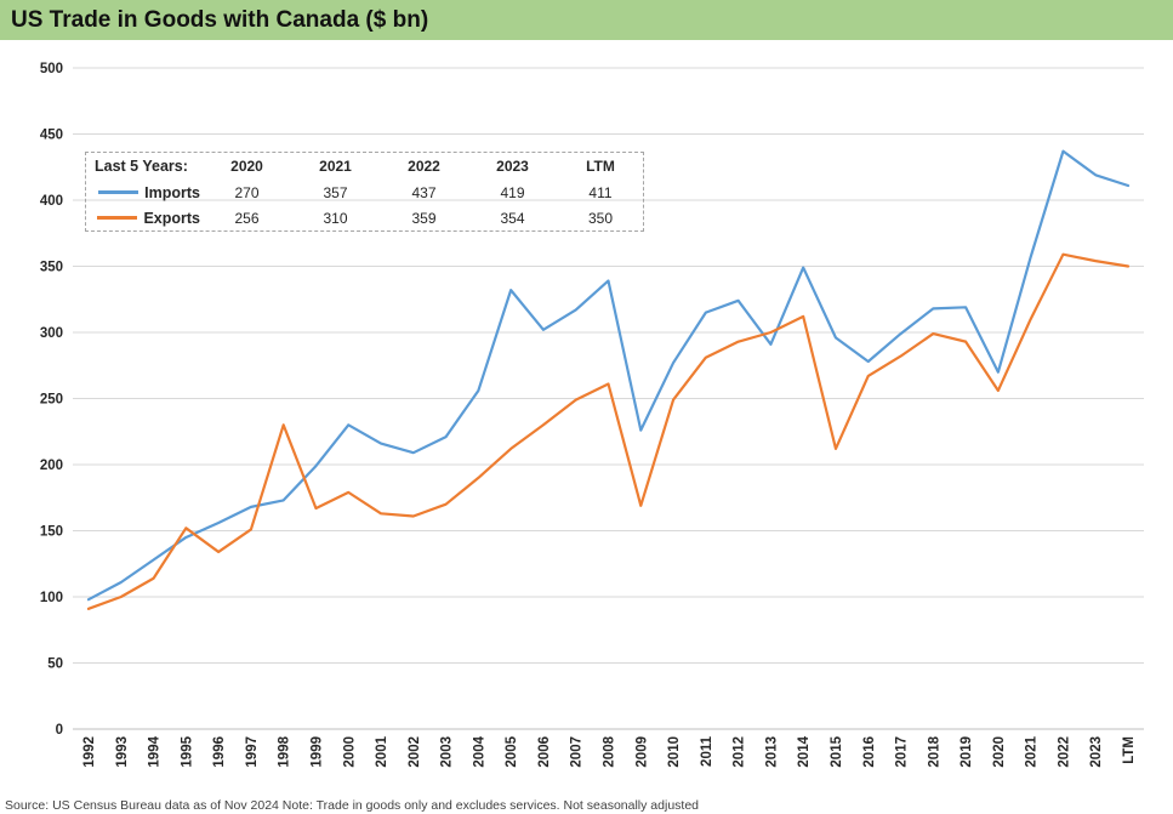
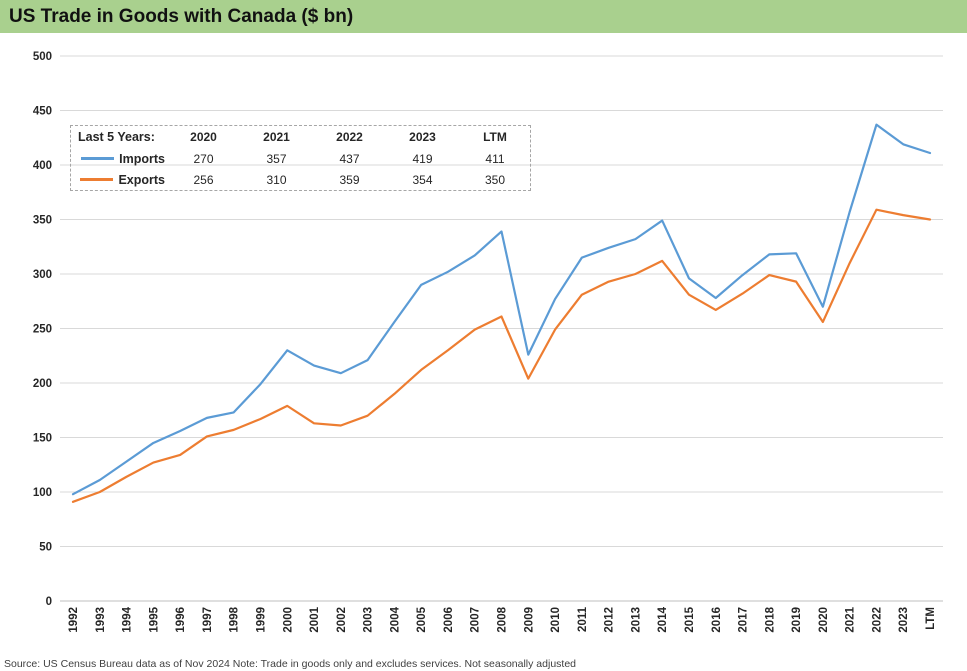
Exports/1995: 152 -> 127
Exports/1998: 230 -> 157
Imports/2005: 332 -> 290
Exports/2009: 169 -> 204
Imports/2013: 291 -> 332
Exports/2015: 212 -> 281
